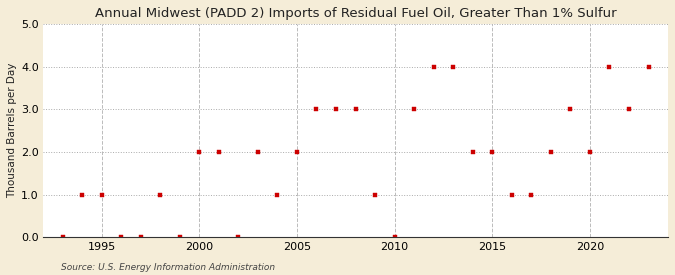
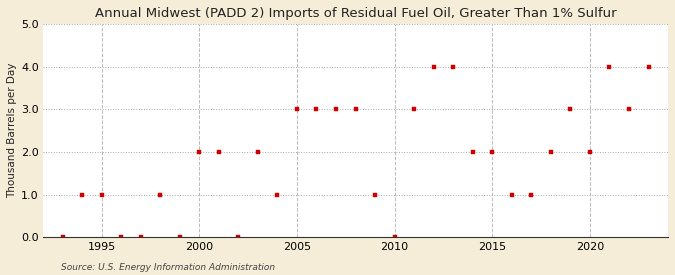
2005: 2 -> 3
